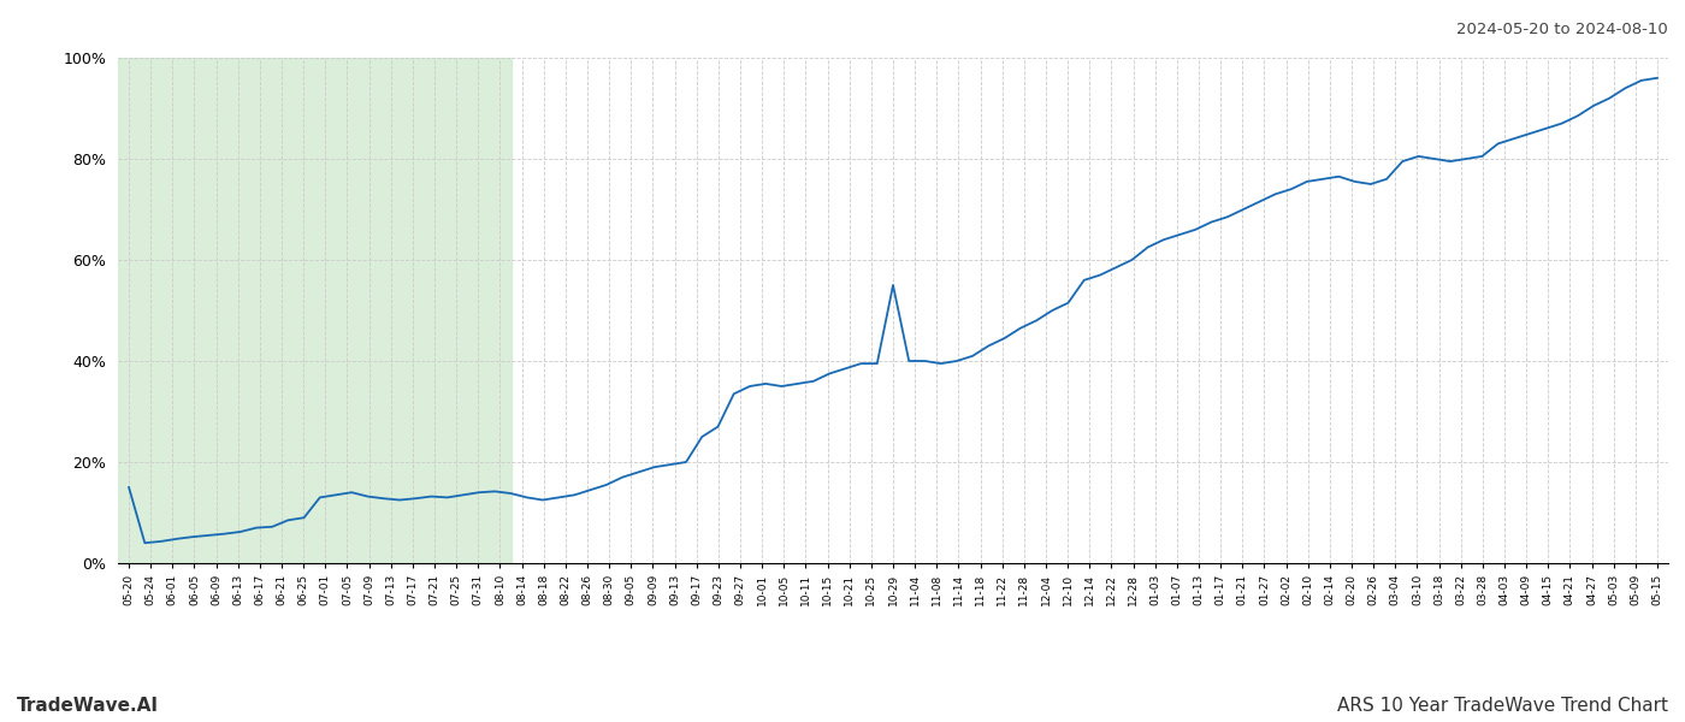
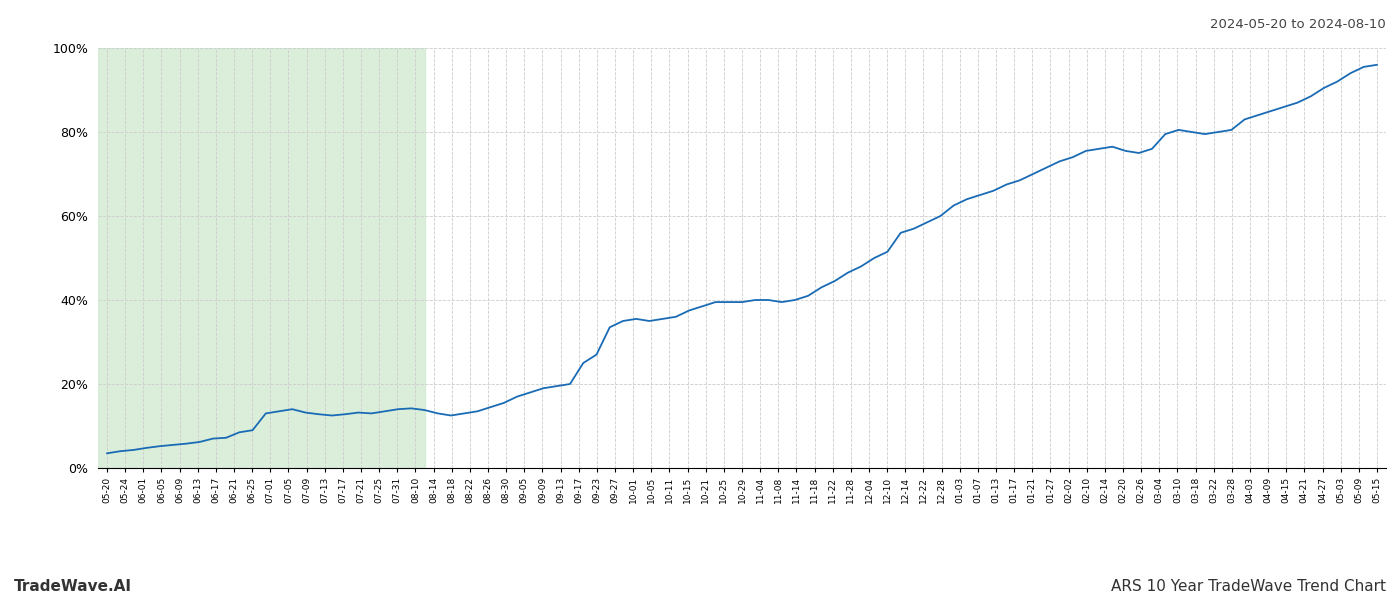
05-20: 15.0% -> 3.5%
10-29: 55.0% -> 39.5%
